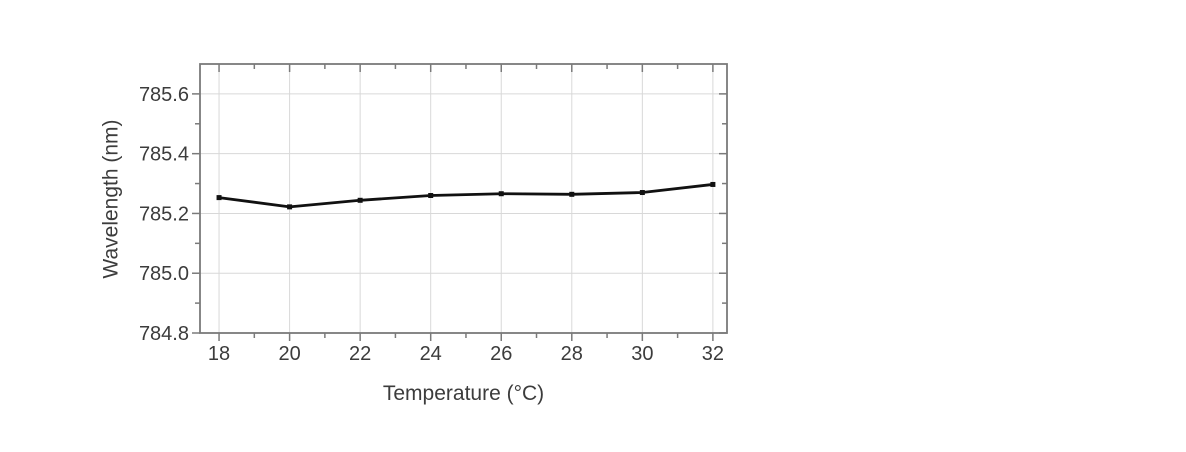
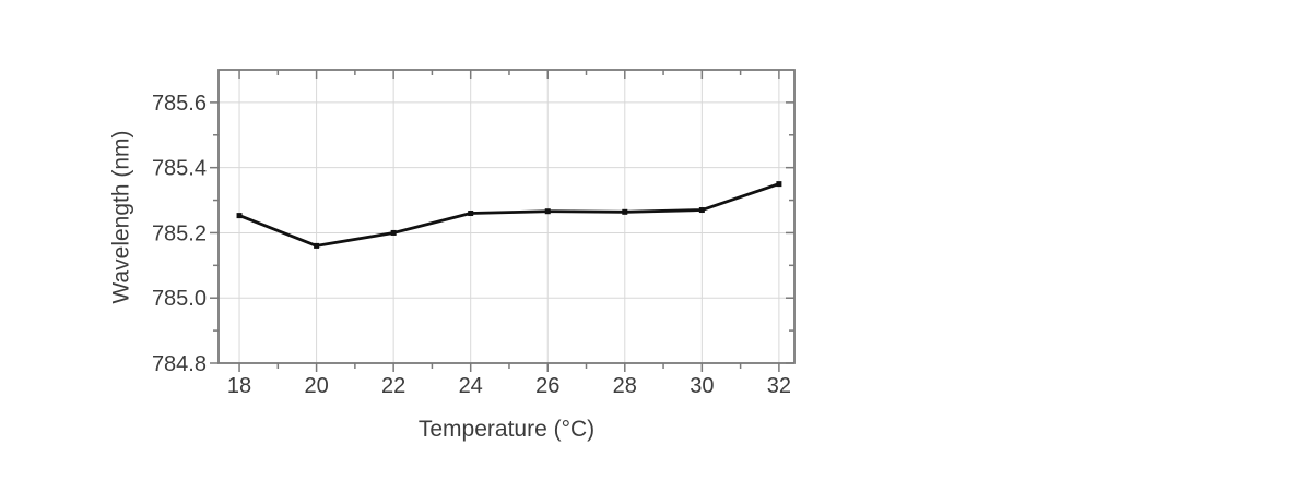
20: 785.22 -> 785.16
22: 785.24 -> 785.20
32: 785.30 -> 785.35
